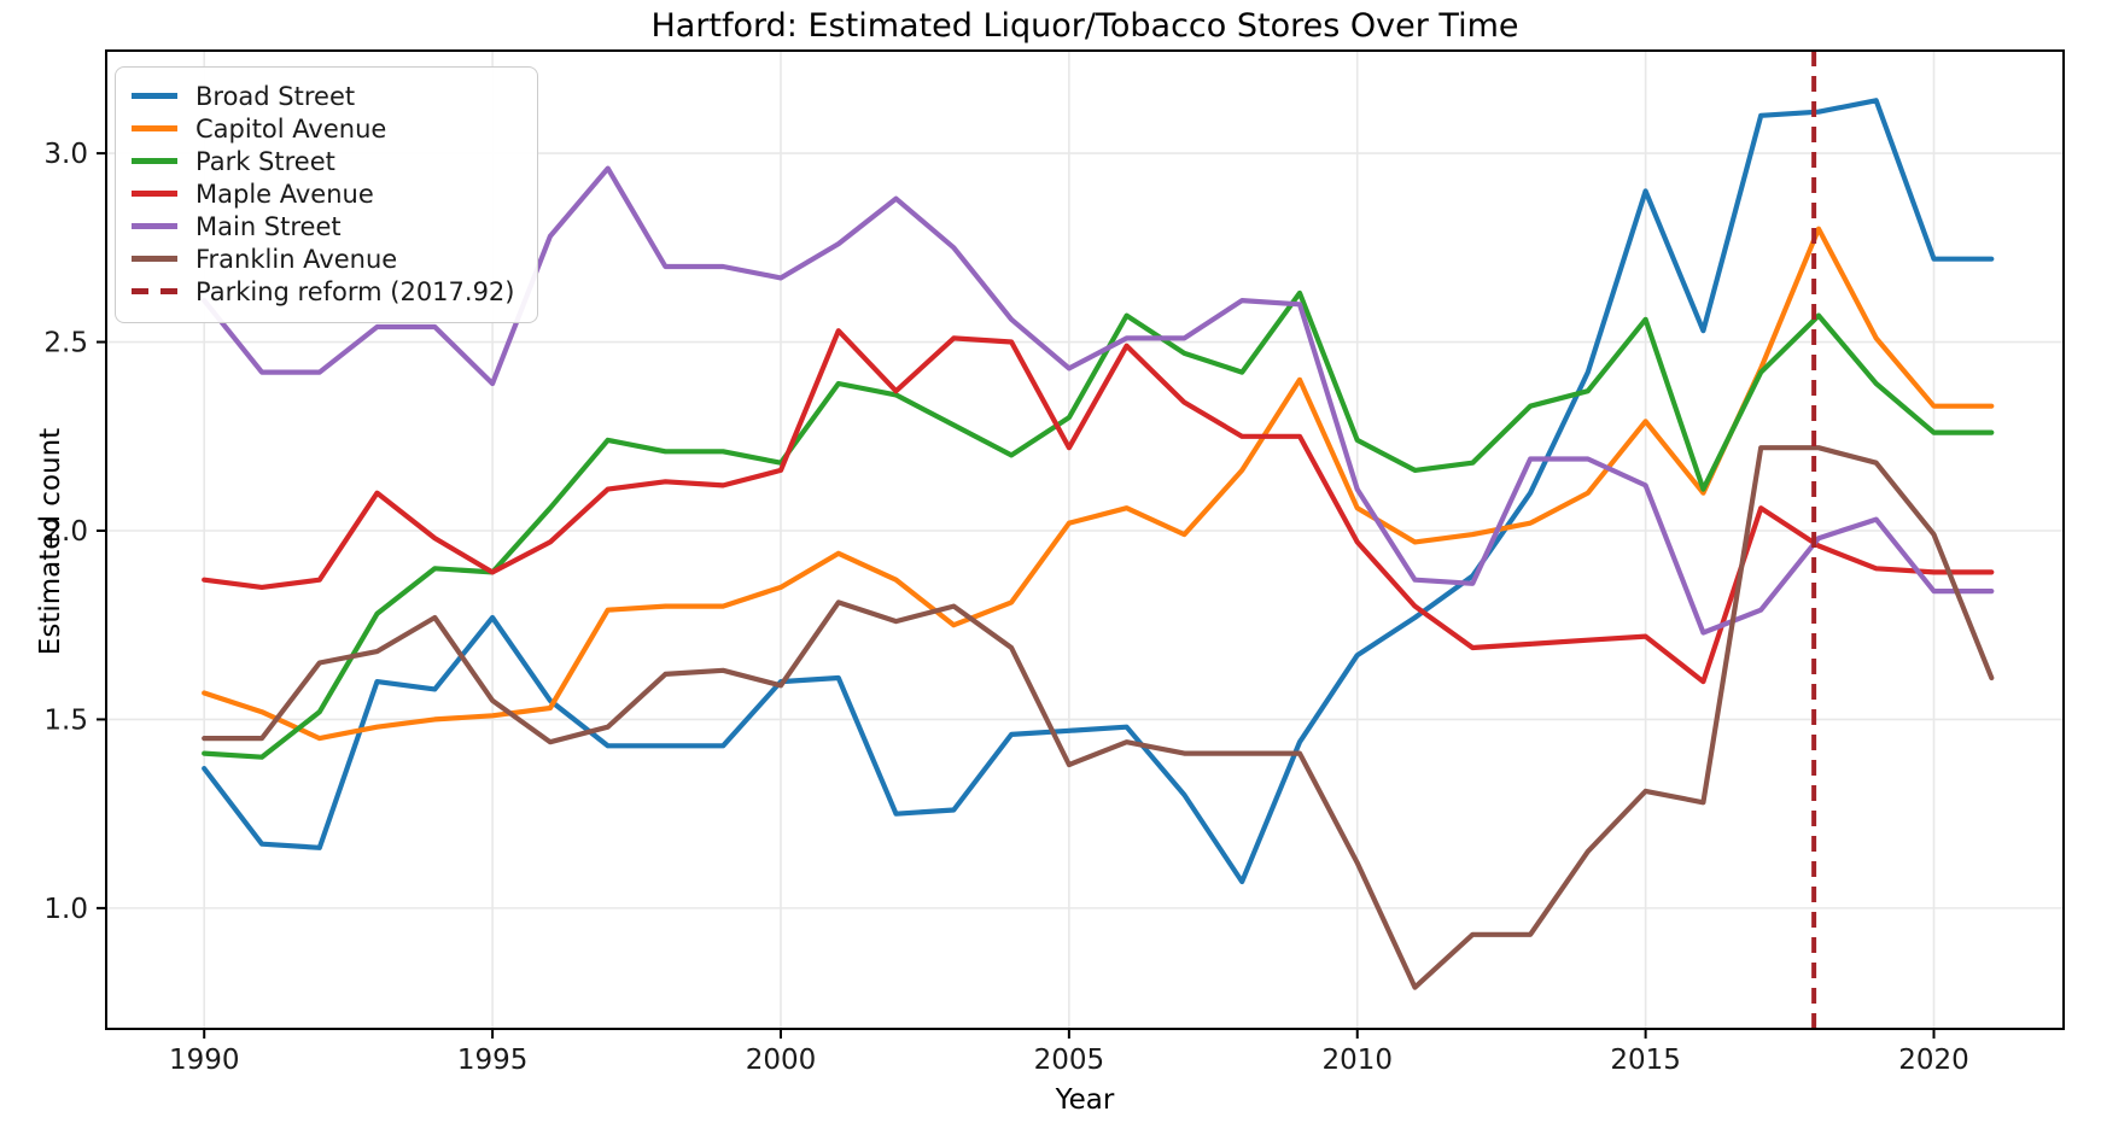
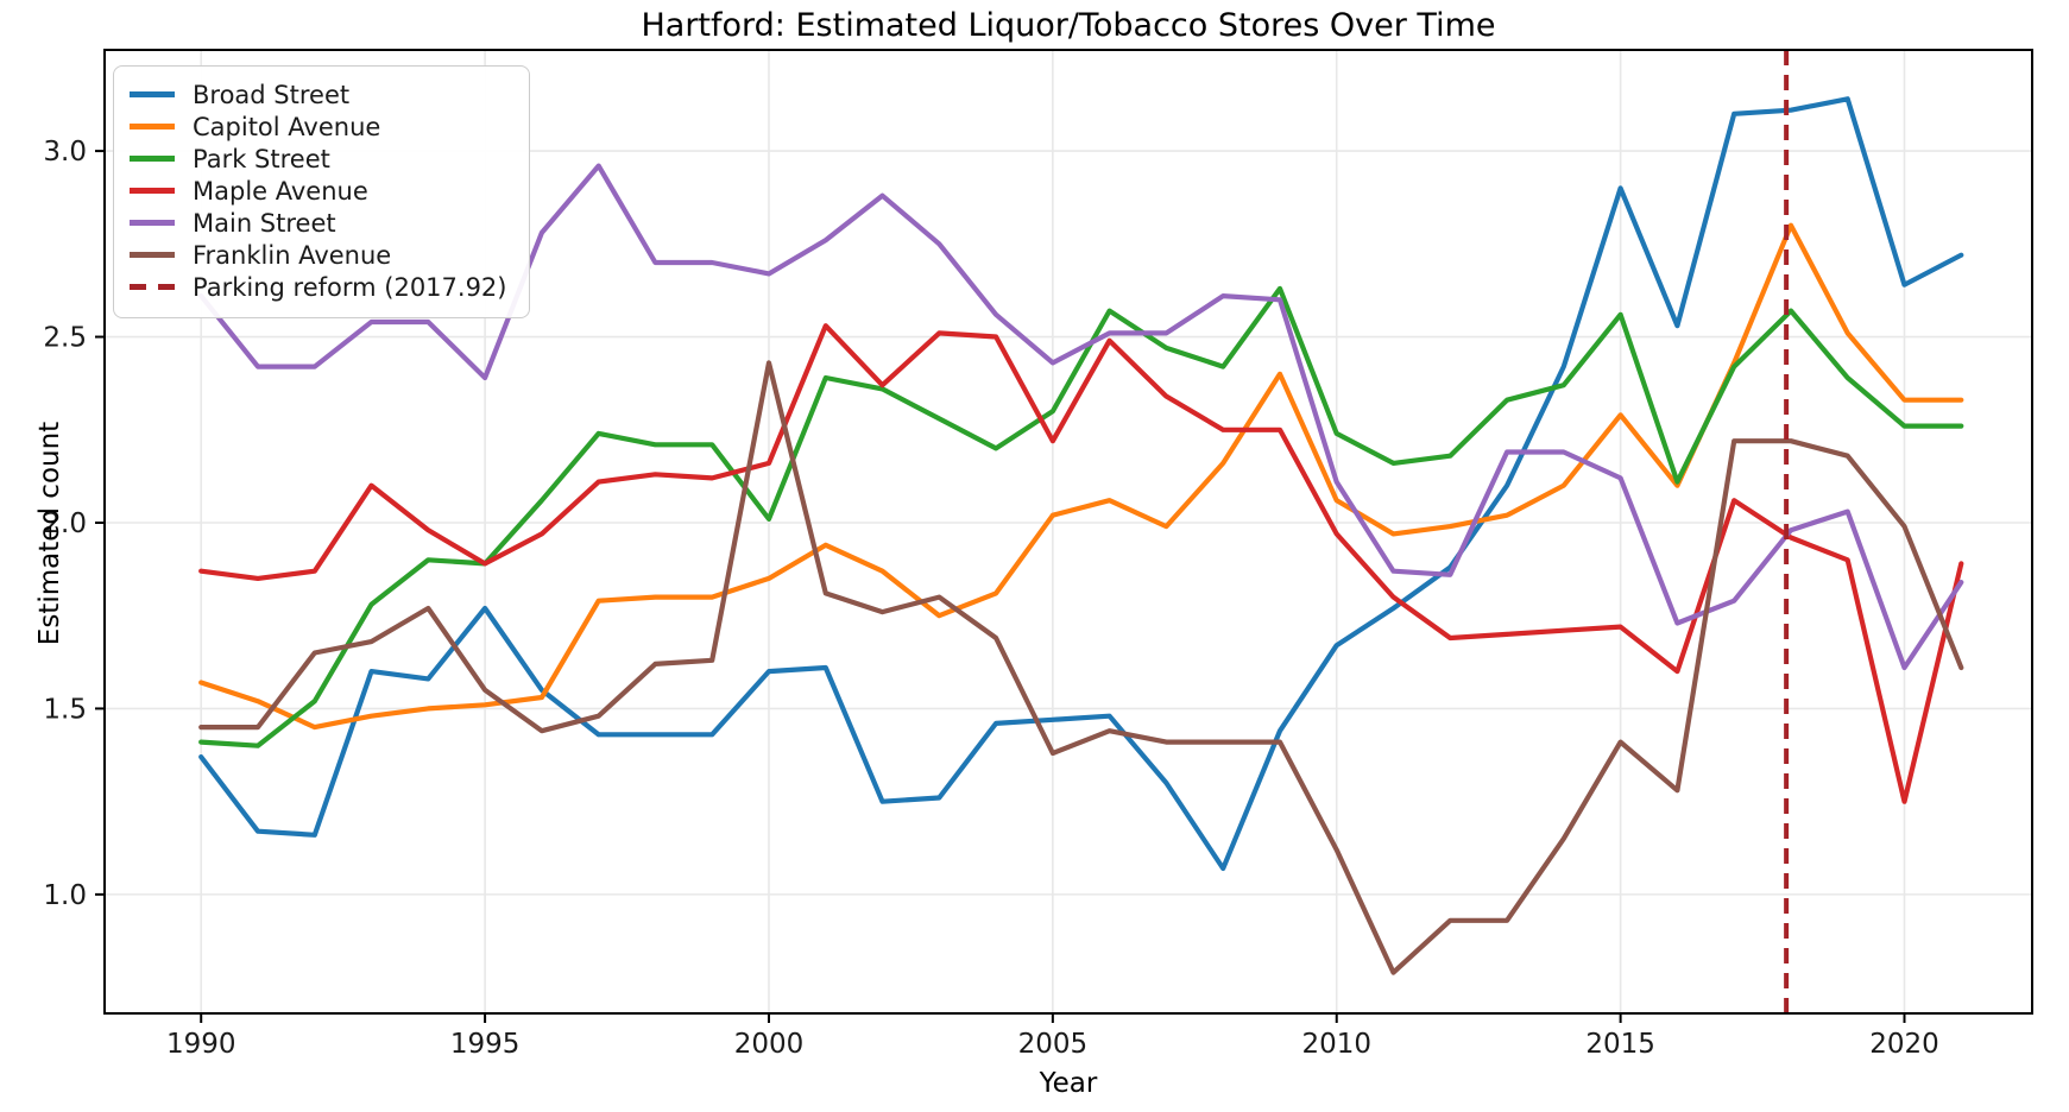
Park Street/2000: 2.18 -> 2.01
Franklin Avenue/2000: 1.59 -> 2.43
Franklin Avenue/2015: 1.31 -> 1.41
Broad Street/2020: 2.72 -> 2.64
Maple Avenue/2020: 1.89 -> 1.25
Main Street/2020: 1.84 -> 1.61
